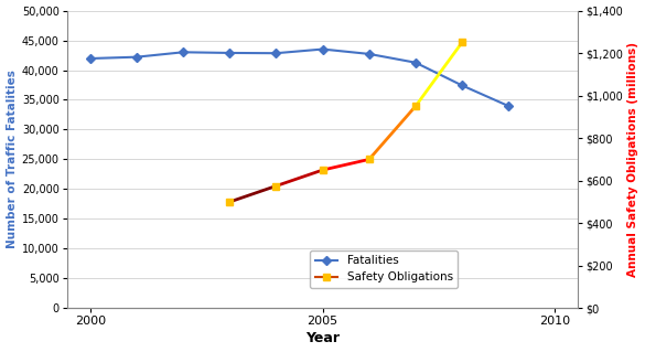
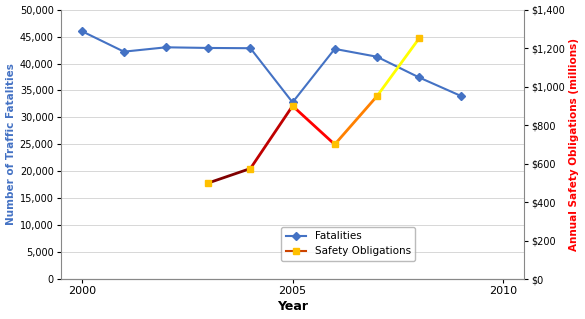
Fatalities/2000: 41,900 -> 46,000
Fatalities/2005: 43,500 -> 32,800
Safety Obligations/2005: $650 -> $900
